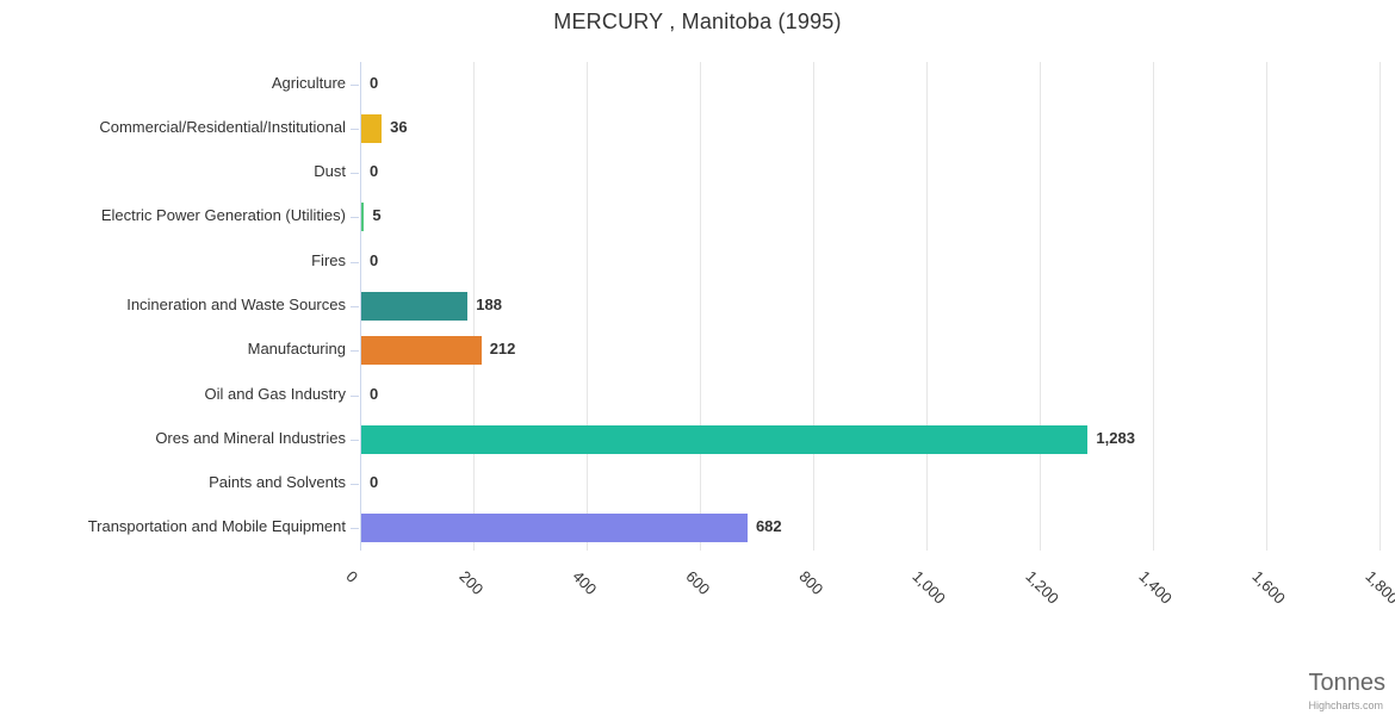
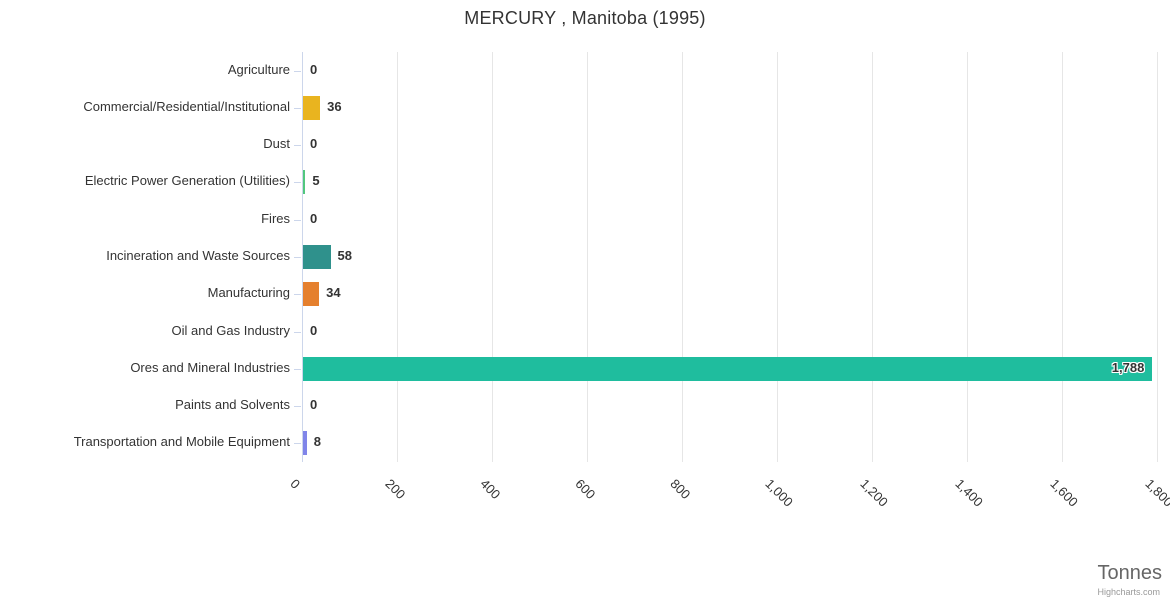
Incineration and Waste Sources: 188 -> 58
Manufacturing: 212 -> 34
Ores and Mineral Industries: 1,283 -> 1,788
Transportation and Mobile Equipment: 682 -> 8
